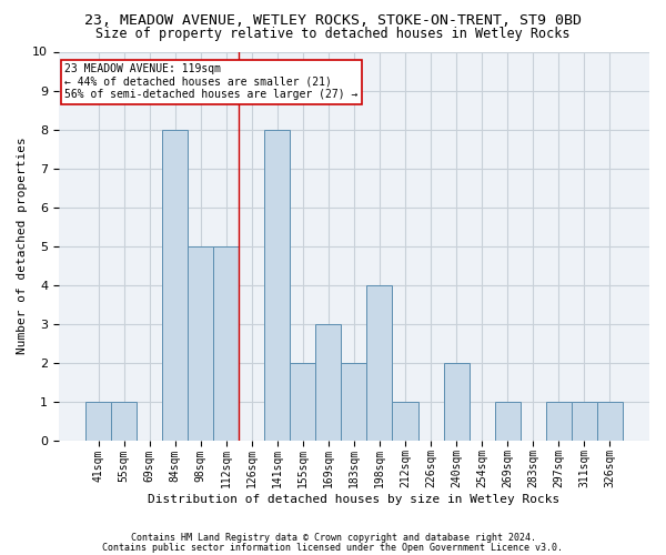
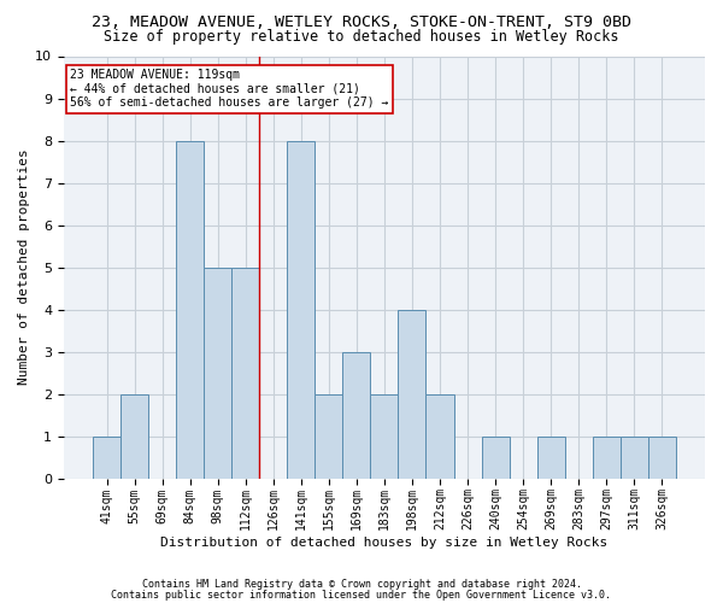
55sqm: 1 -> 2
212sqm: 1 -> 2
240sqm: 2 -> 1
